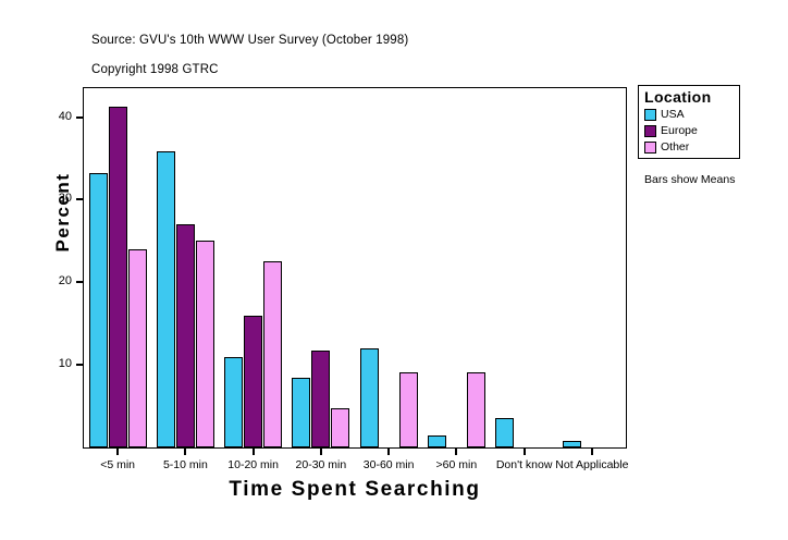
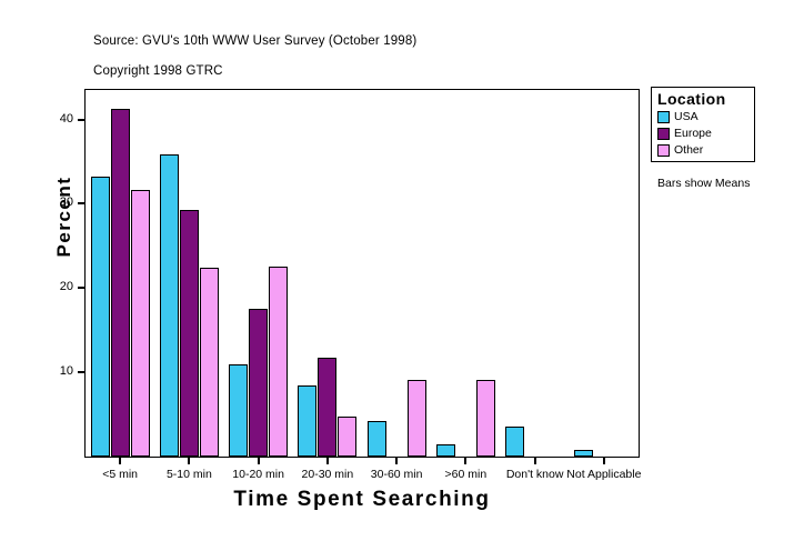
Other/<5 min: 24 -> 32
Europe/5-10 min: 27 -> 29
Other/5-10 min: 25 -> 22
Europe/10-20 min: 16 -> 18
USA/30-60 min: 12 -> 4
